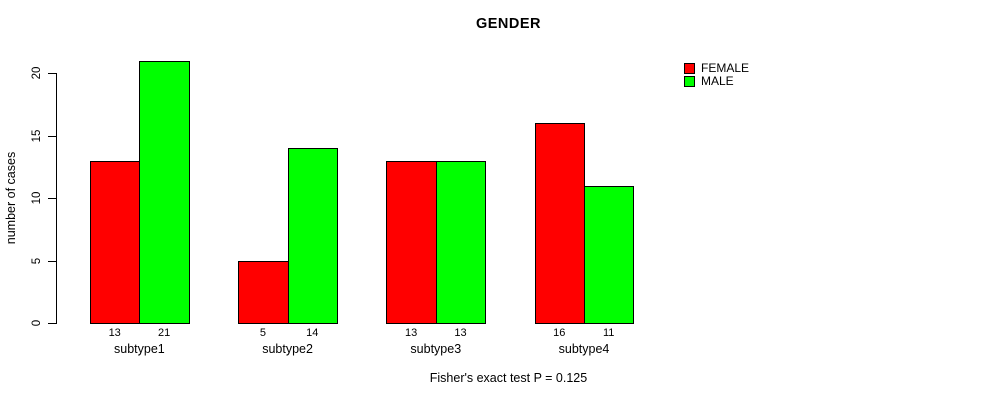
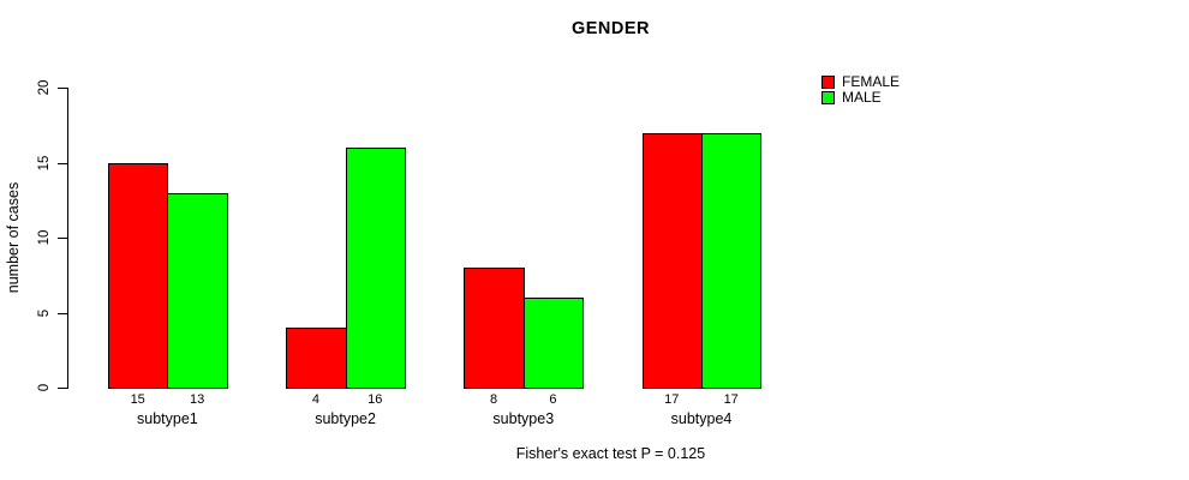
FEMALE/subtype1: 13 -> 15
MALE/subtype1: 21 -> 13
FEMALE/subtype2: 5 -> 4
MALE/subtype2: 14 -> 16
FEMALE/subtype3: 13 -> 8
MALE/subtype3: 13 -> 6
FEMALE/subtype4: 16 -> 17
MALE/subtype4: 11 -> 17
